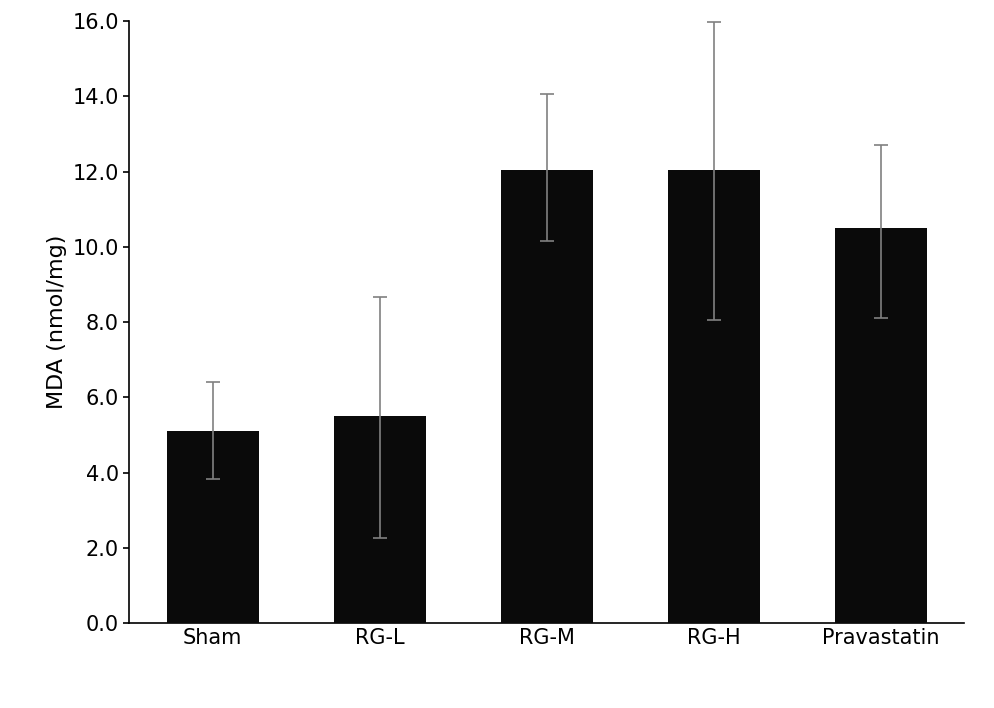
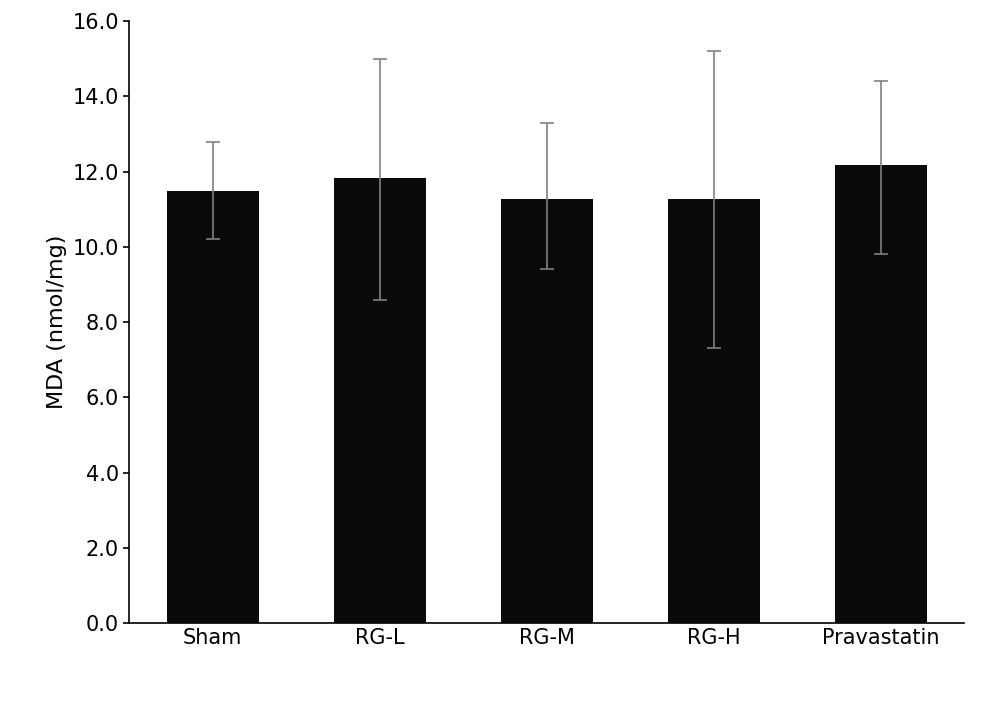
Sham: 5.10 -> 11.48
RG-L: 5.50 -> 11.83
RG-M: 12.05 -> 11.28
RG-H: 12.05 -> 11.28
Pravastatin: 10.50 -> 12.18
